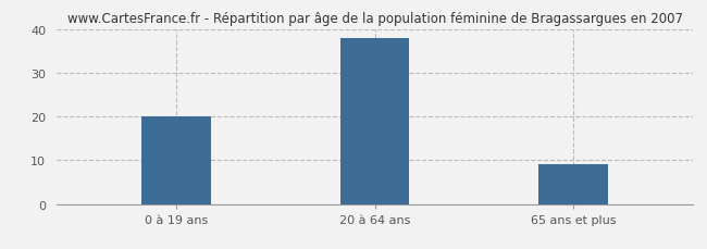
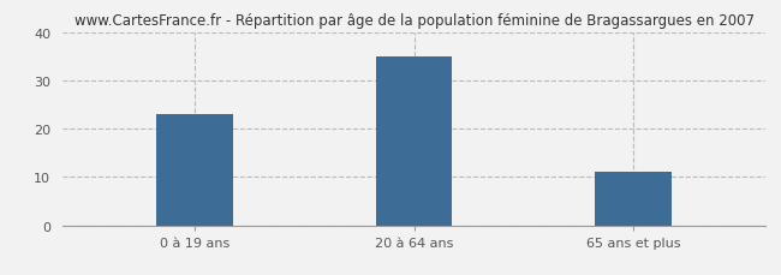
0 à 19 ans: 20 -> 23
20 à 64 ans: 38 -> 35
65 ans et plus: 9 -> 11
